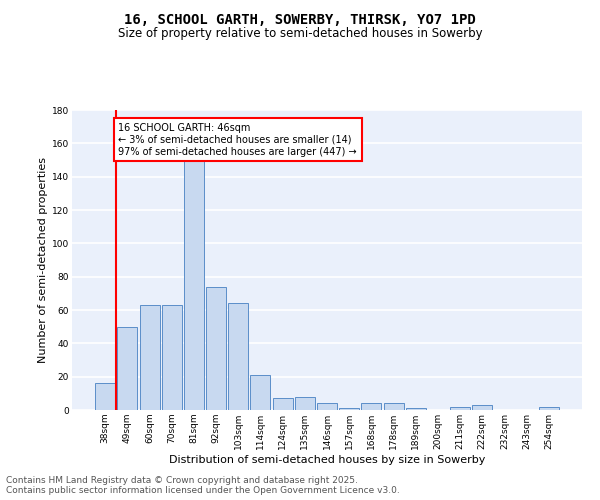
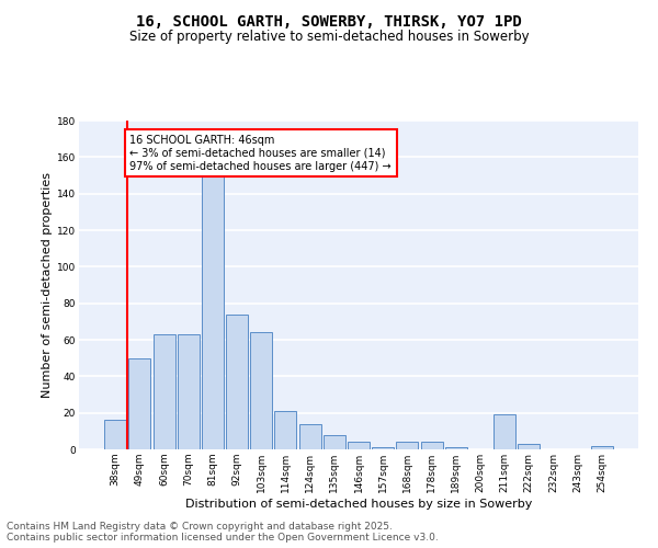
124sqm: 7 -> 14
211sqm: 2 -> 19
